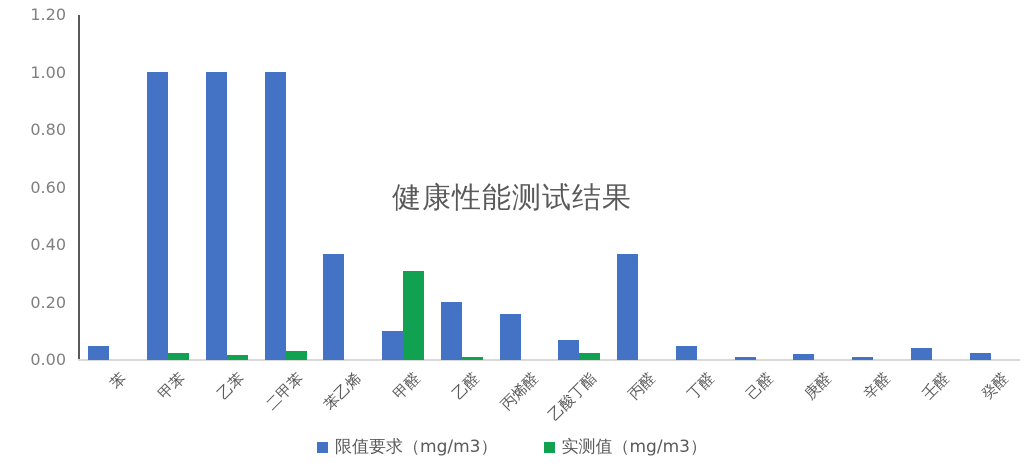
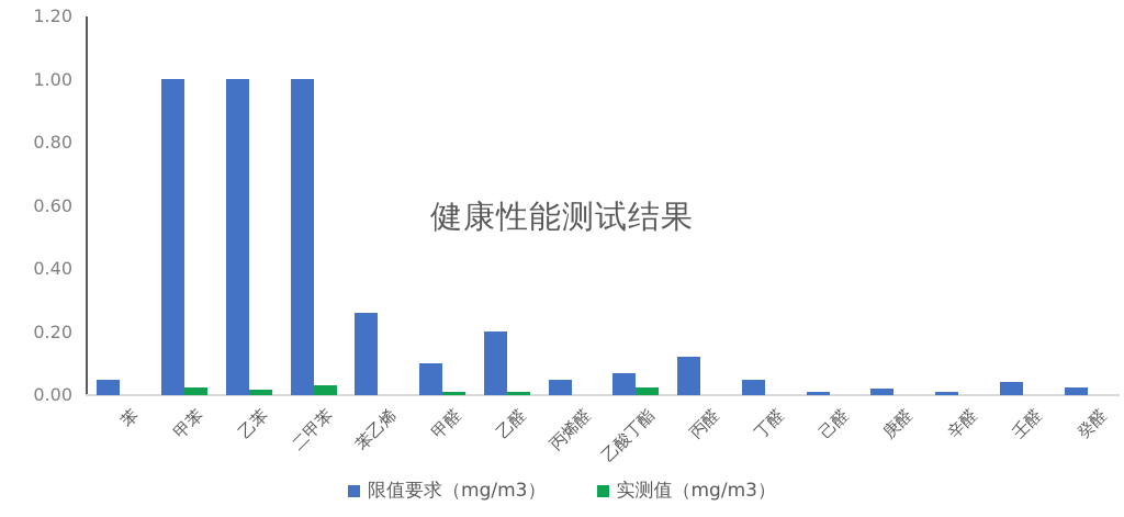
限值要求（mg/m3）/苯乙烯: 0.37 -> 0.26
实测值（mg/m3）/甲醛: 0.31 -> 0.01
限值要求（mg/m3）/丙烯醛: 0.16 -> 0.05
限值要求（mg/m3）/丙醛: 0.37 -> 0.12
